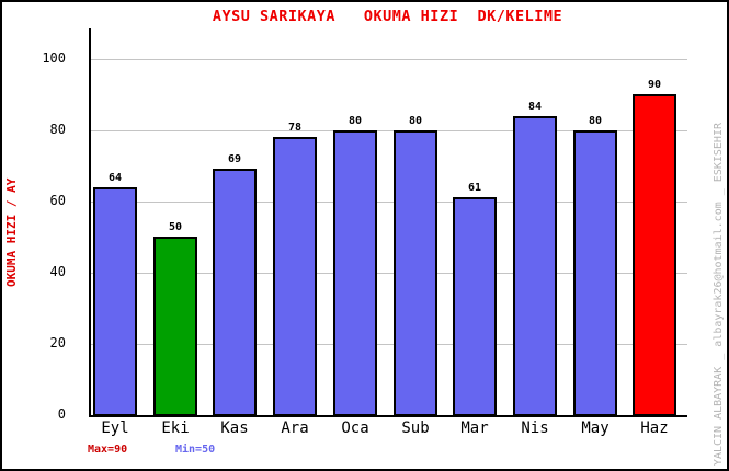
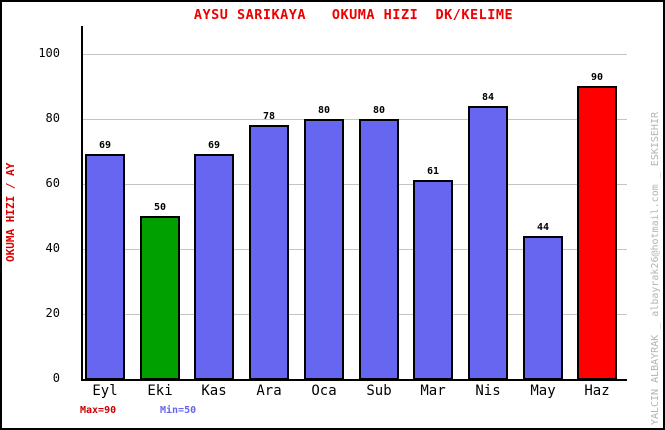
Eyl: 64 -> 69
May: 80 -> 44
